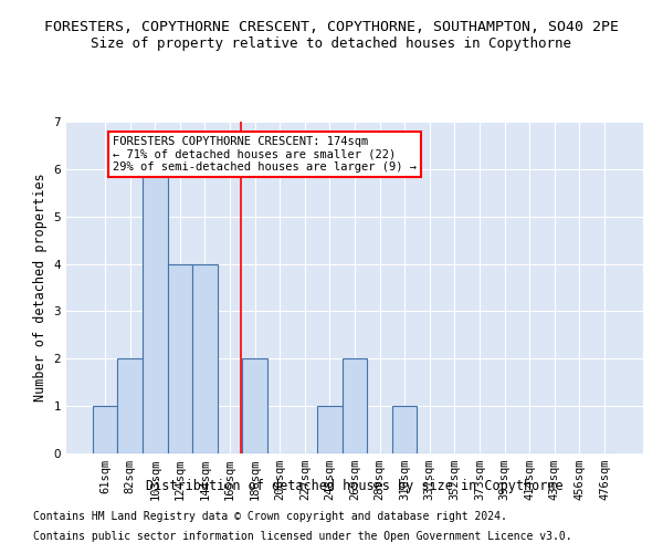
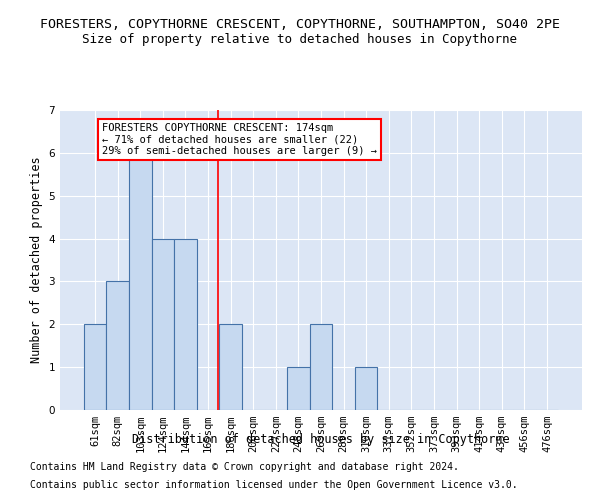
61sqm: 1 -> 2
82sqm: 2 -> 3
